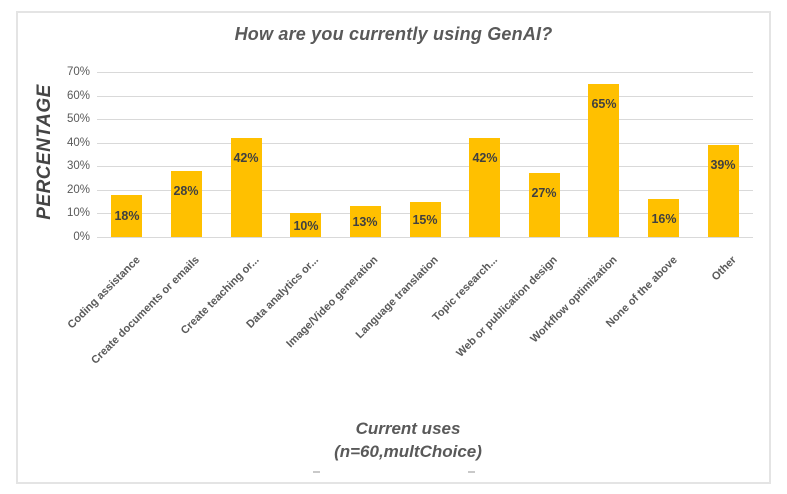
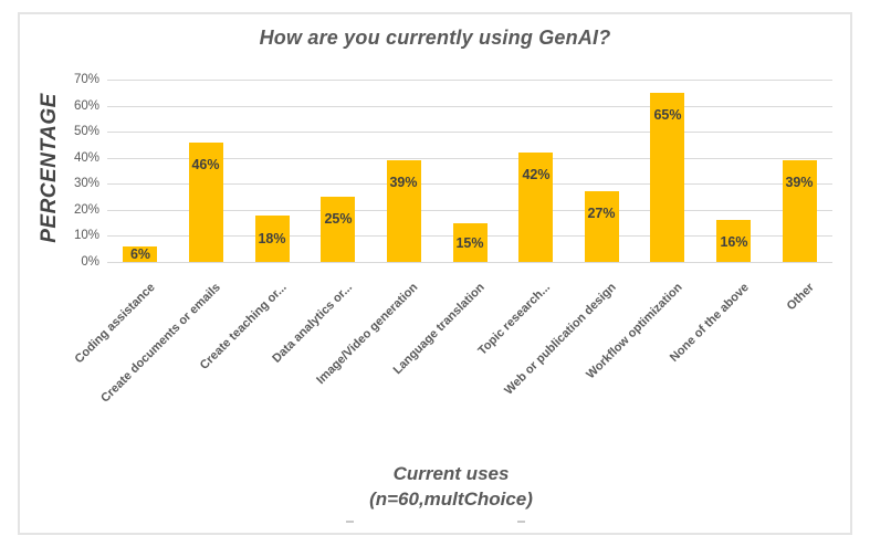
Coding assistance: 18% -> 6%
Create documents or emails: 28% -> 46%
Create teaching or...: 42% -> 18%
Data analytics or...: 10% -> 25%
Image/Video generation: 13% -> 39%
